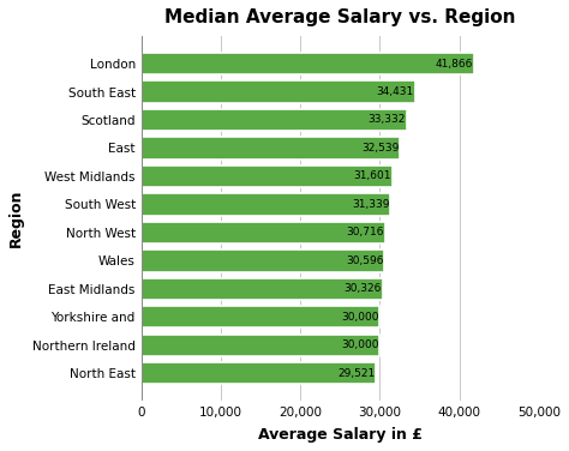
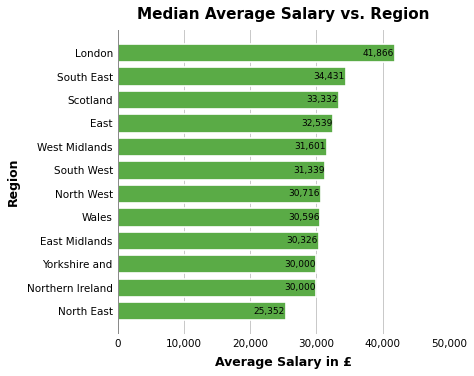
North East: 29,521 -> 25,352
